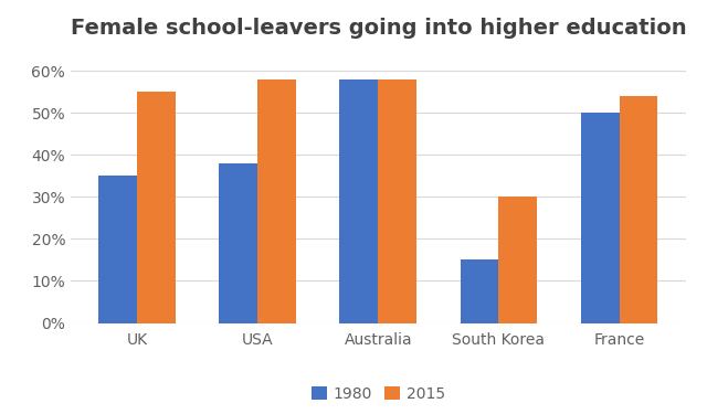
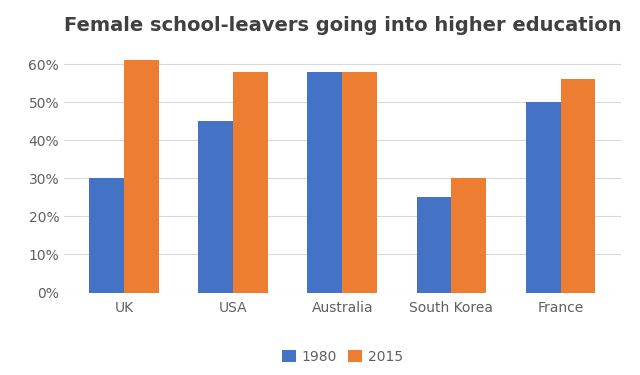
1980/UK: 35% -> 30%
2015/UK: 55% -> 61%
1980/USA: 38% -> 45%
1980/South Korea: 15% -> 25%
2015/France: 54% -> 56%
